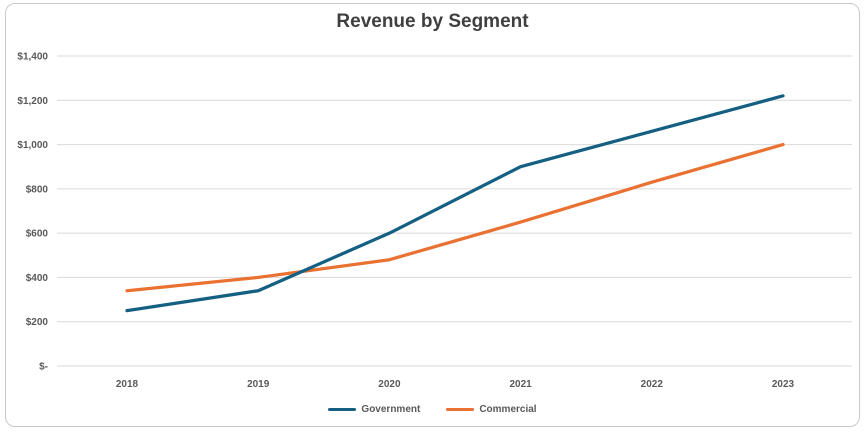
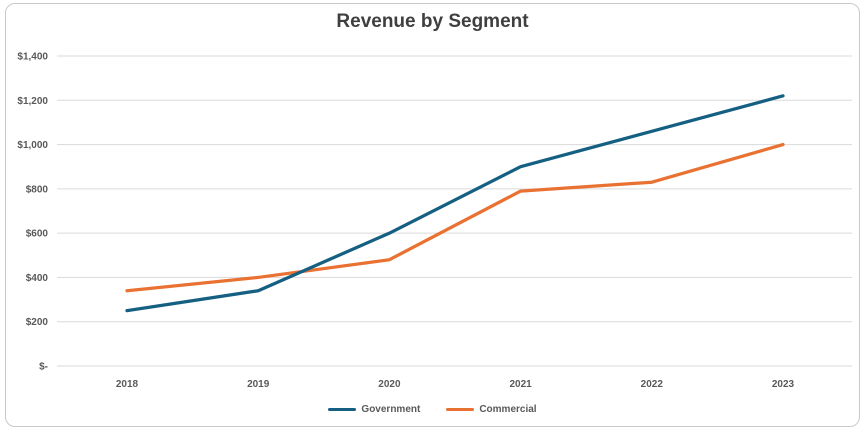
Commercial/2021: $650 -> $790
